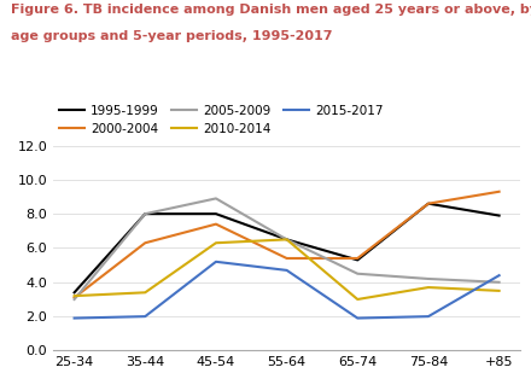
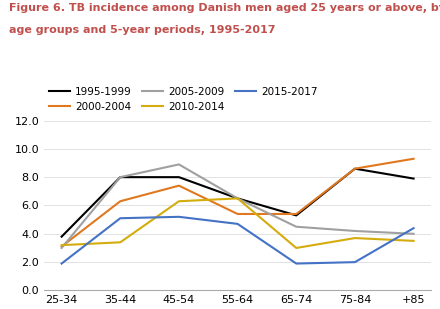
1995-1999/25-34: 3.4 -> 3.8
2015-2017/35-44: 2.0 -> 5.1
